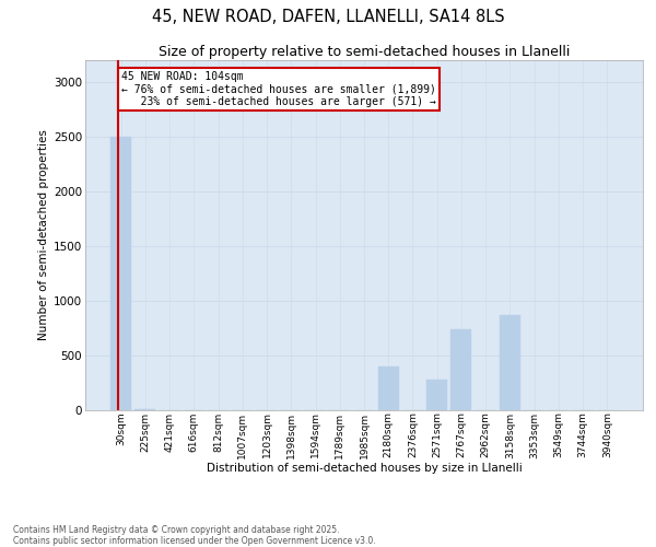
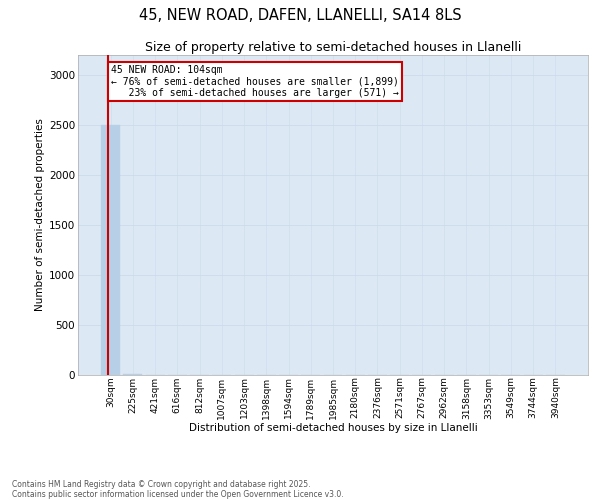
2180sqm: 400 -> 0
2571sqm: 280 -> 0
2767sqm: 740 -> 0
3158sqm: 870 -> 0
